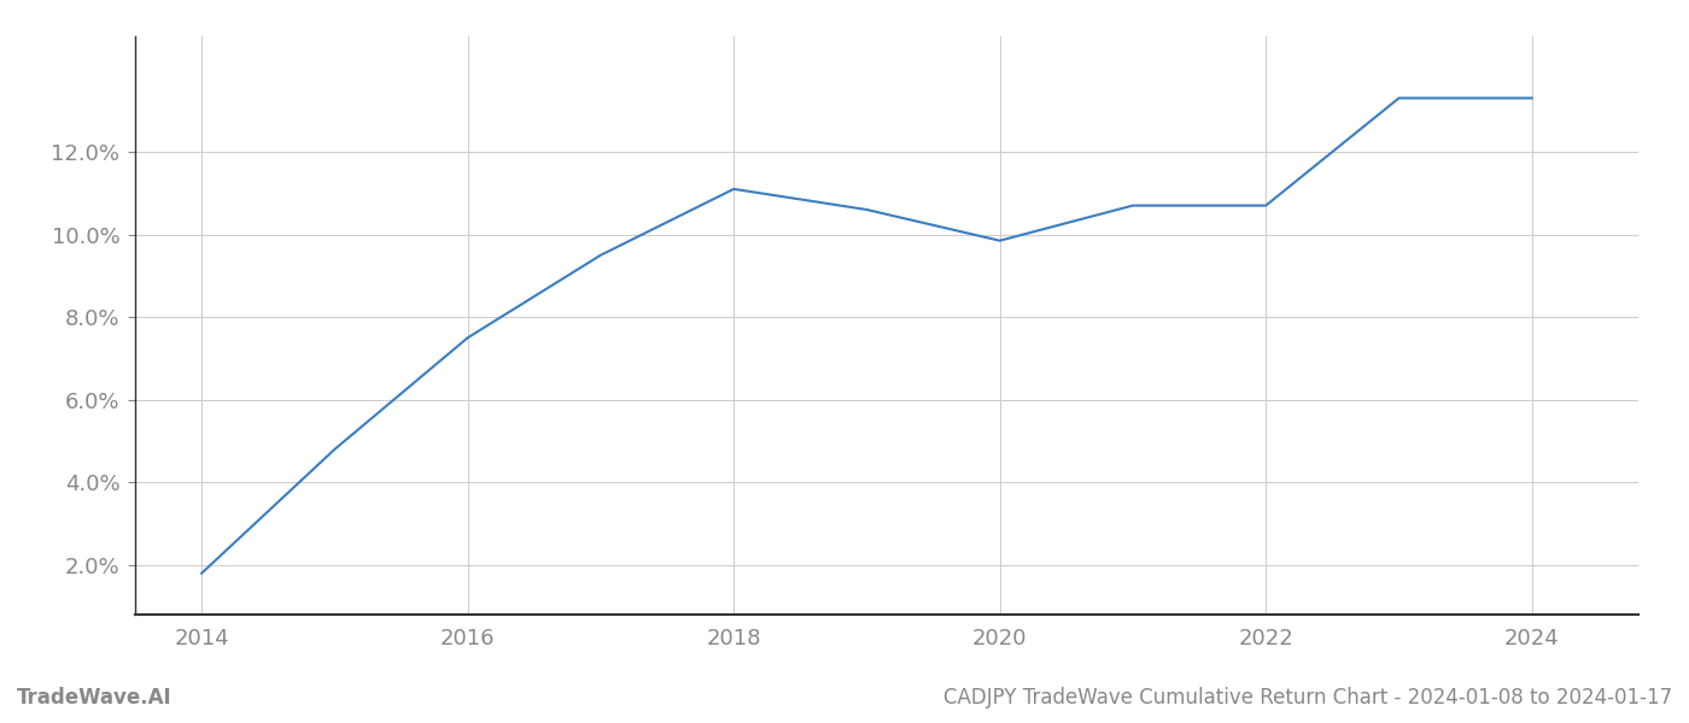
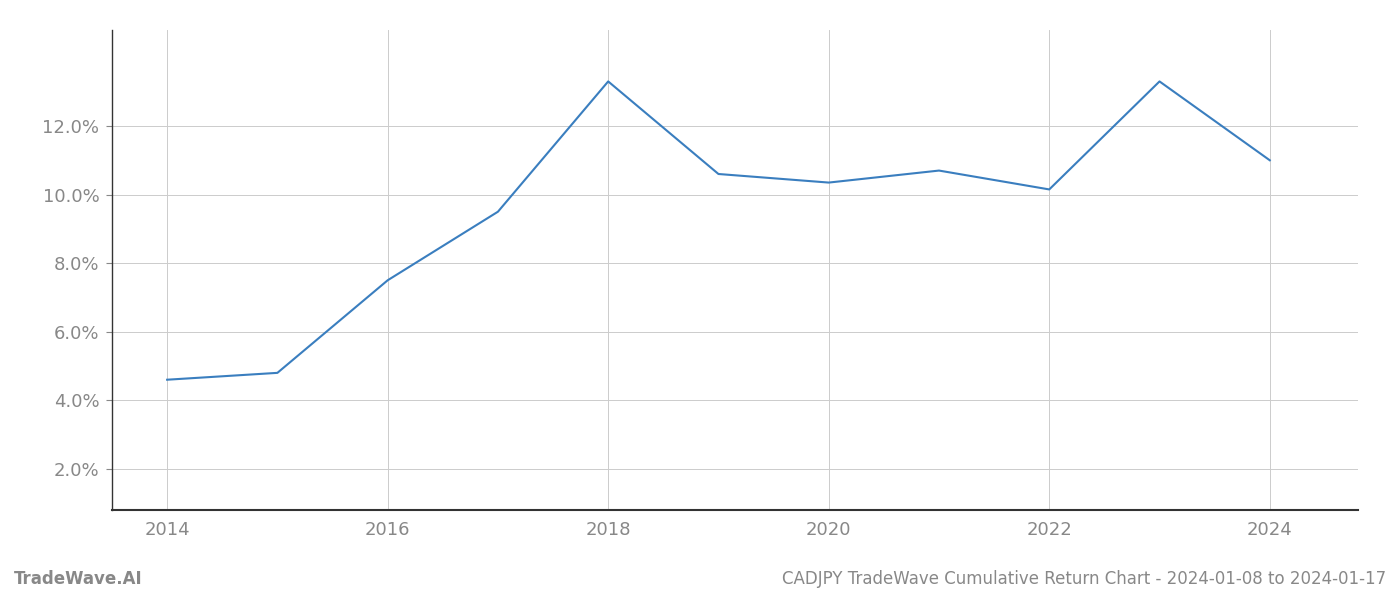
2014: 1.80% -> 4.60%
2018: 11.10% -> 13.30%
2020: 9.85% -> 10.35%
2022: 10.70% -> 10.15%
2024: 13.30% -> 11.00%
